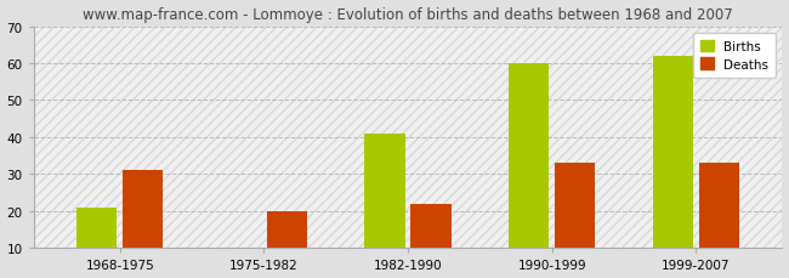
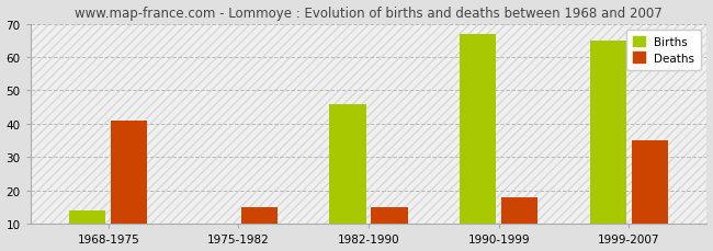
Births/1968-1975: 21 -> 14
Deaths/1968-1975: 31 -> 41
Deaths/1975-1982: 20 -> 15
Births/1982-1990: 41 -> 46
Deaths/1982-1990: 22 -> 15
Births/1990-1999: 60 -> 67
Deaths/1990-1999: 33 -> 18
Births/1999-2007: 62 -> 65
Deaths/1999-2007: 33 -> 35
